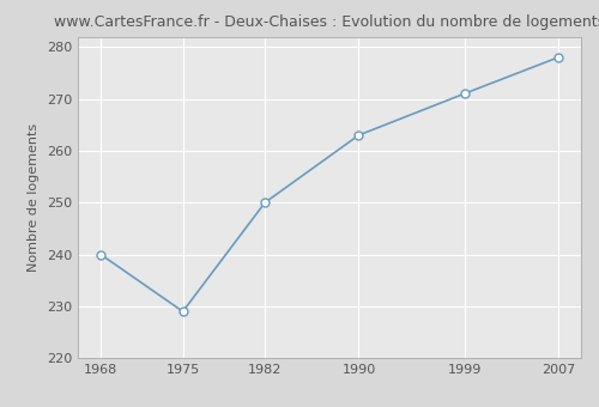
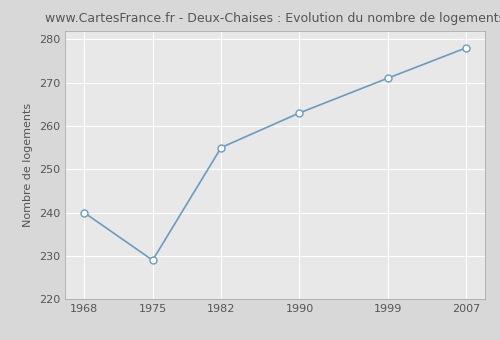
1982: 250 -> 255
